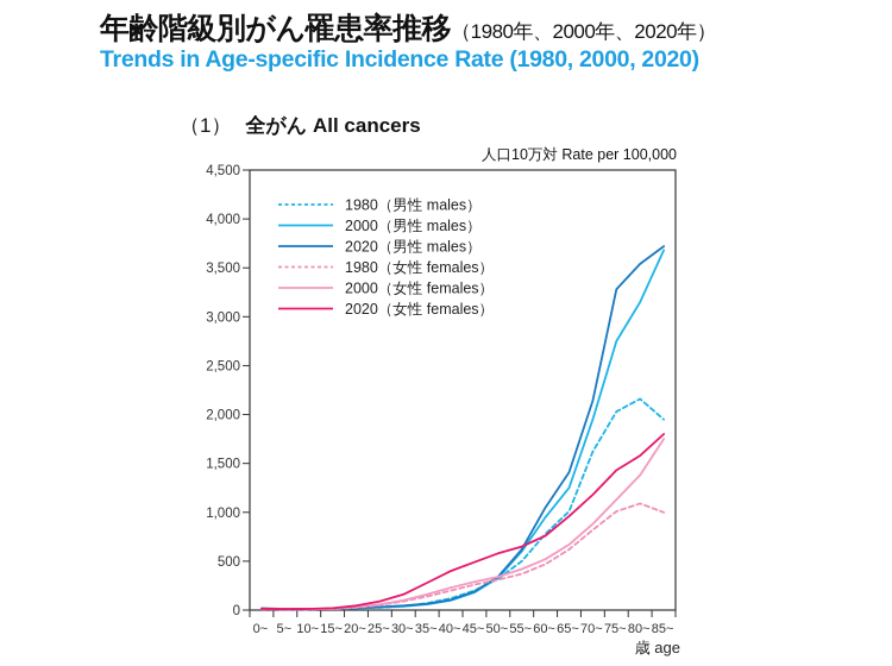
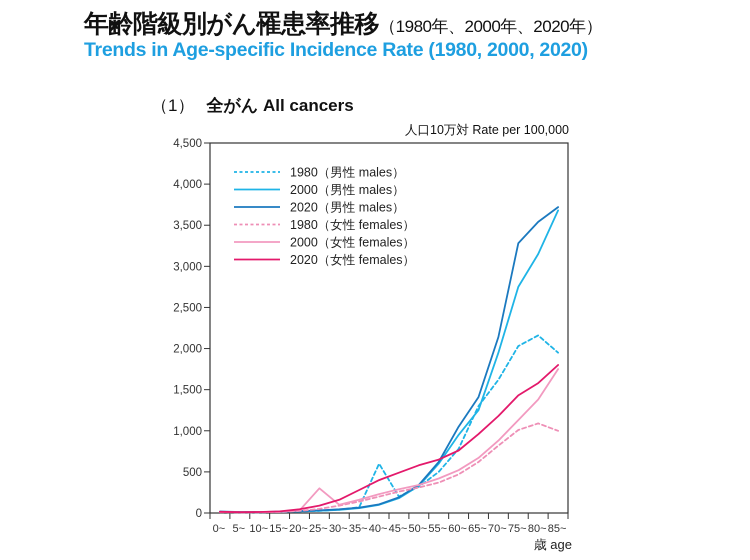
2000（女性 females）/25~: 100 -> 300
1980（男性 males）/40~: 100 -> 600
1980（男性 males）/65~: 1000 -> 1300
